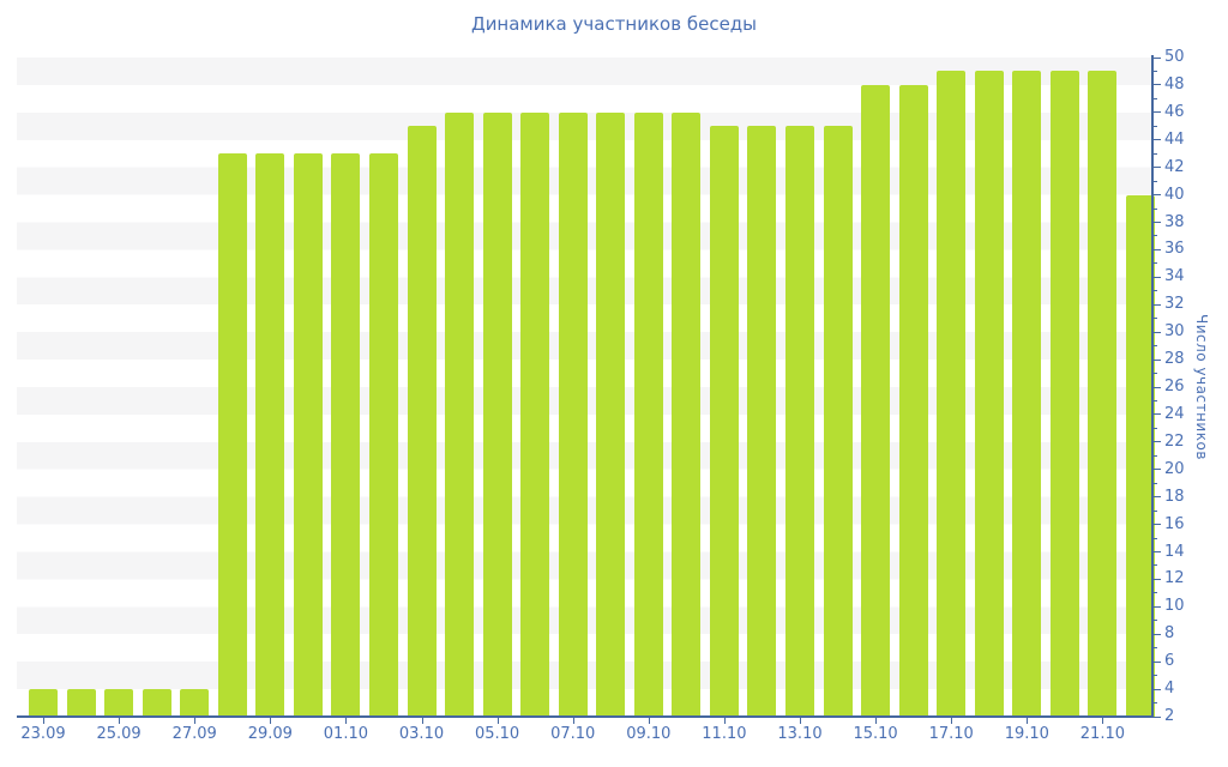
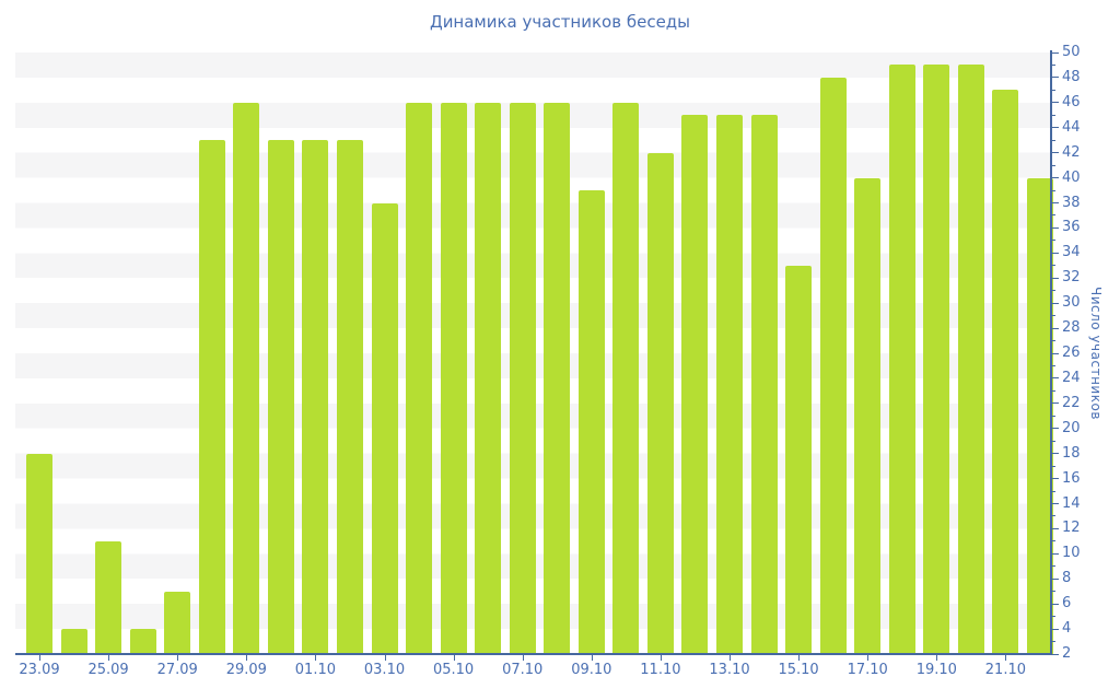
23.09: 4 -> 18
25.09: 4 -> 11
27.09: 4 -> 7
29.09: 43 -> 46
03.10: 45 -> 38
09.10: 46 -> 39
11.10: 45 -> 42
15.10: 48 -> 33
17.10: 49 -> 40
21.10: 49 -> 47
